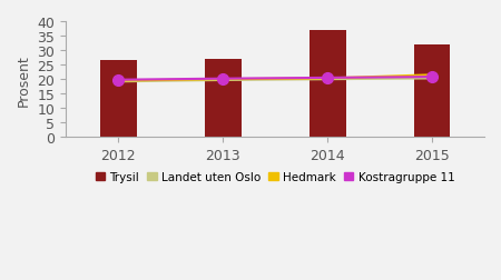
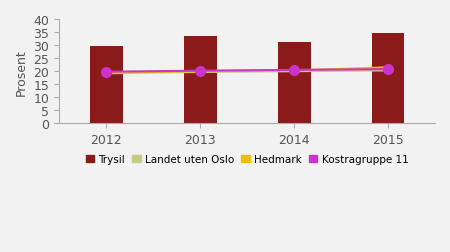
Trysil/2012: 26.5 -> 29.5
Trysil/2013: 27.0 -> 33.5
Trysil/2014: 37.0 -> 31.0
Trysil/2015: 32.0 -> 34.5
